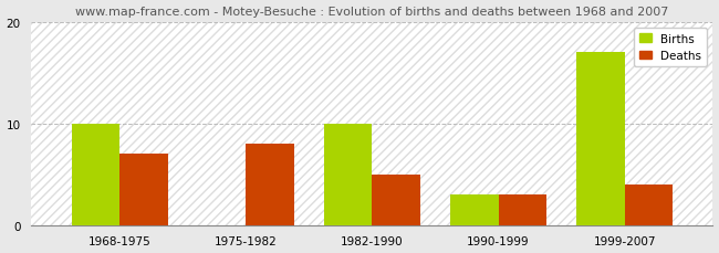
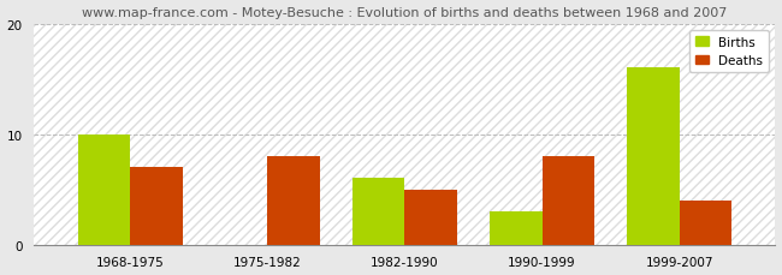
Births/1982-1990: 10 -> 6
Deaths/1990-1999: 3 -> 8
Births/1999-2007: 17 -> 16
